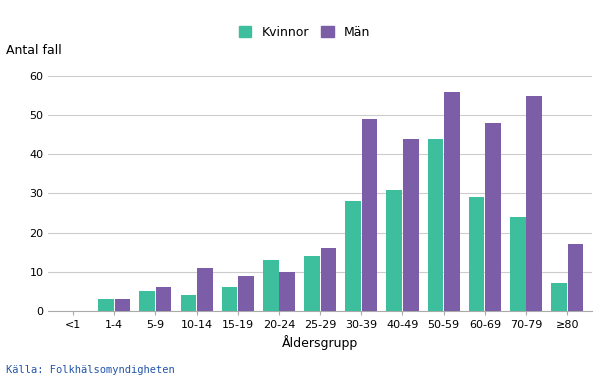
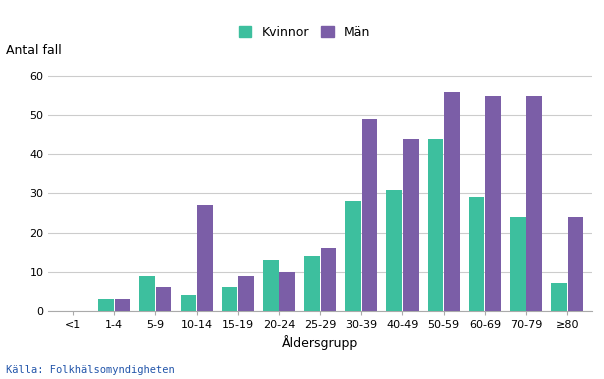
Kvinnor/5-9: 5 -> 9
Män/10-14: 11 -> 27
Män/60-69: 48 -> 55
Män/≥80: 17 -> 24
